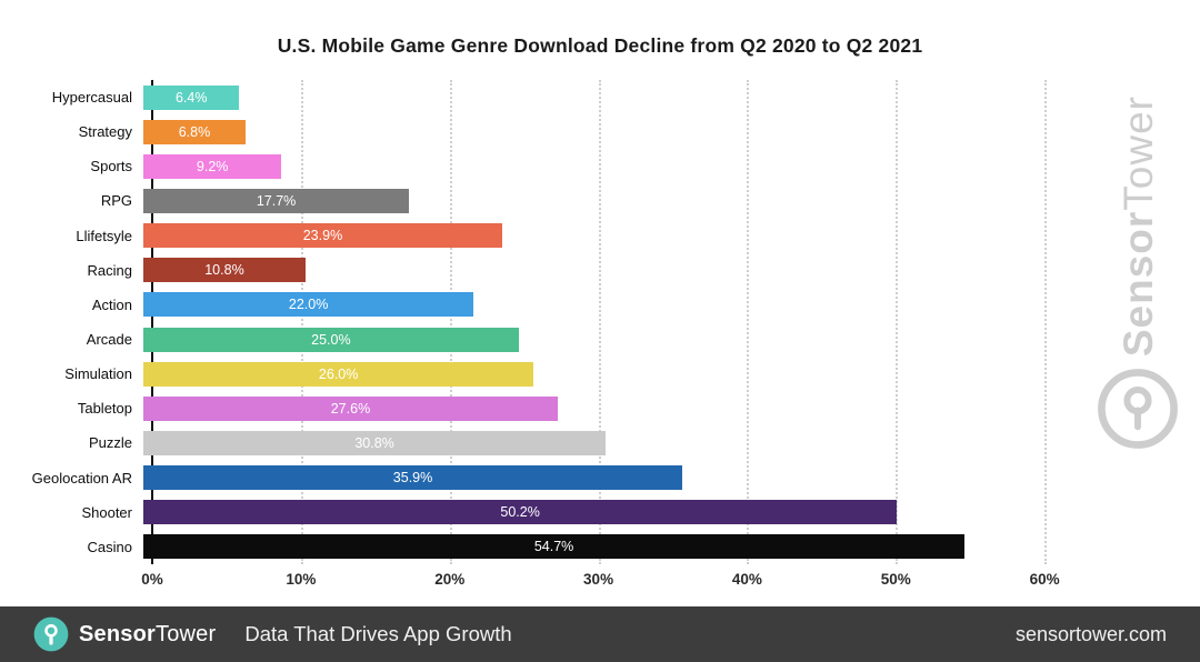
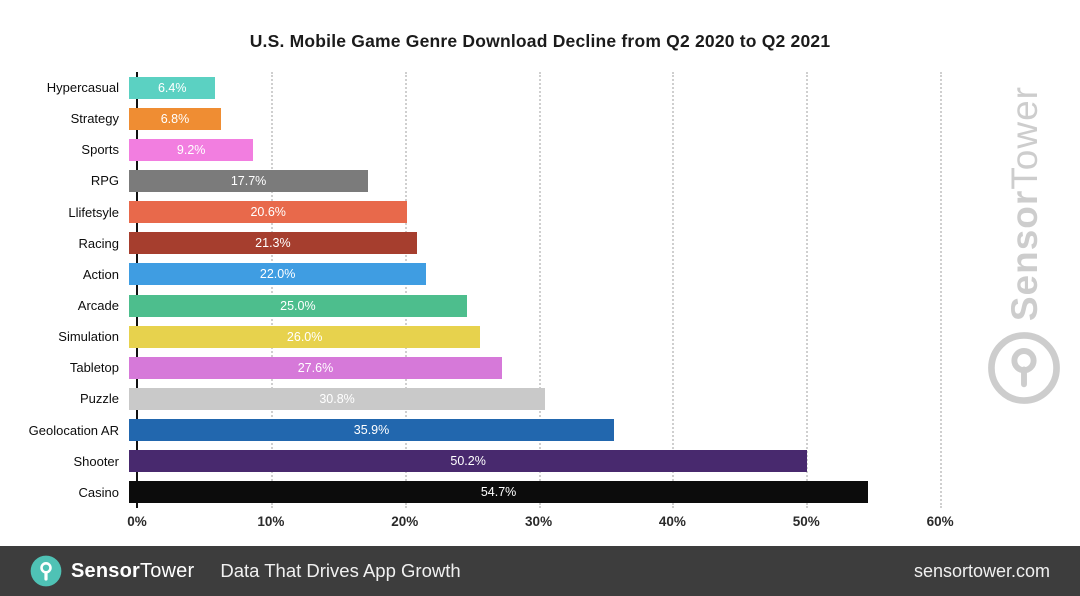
Llifetsyle: 23.9% -> 20.6%
Racing: 10.8% -> 21.3%
